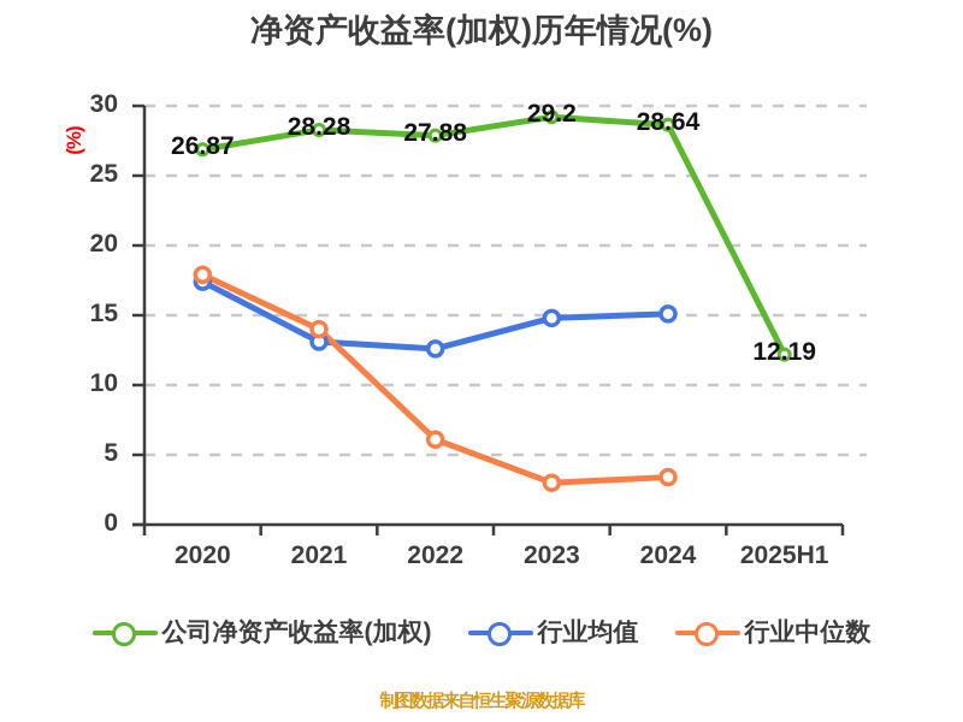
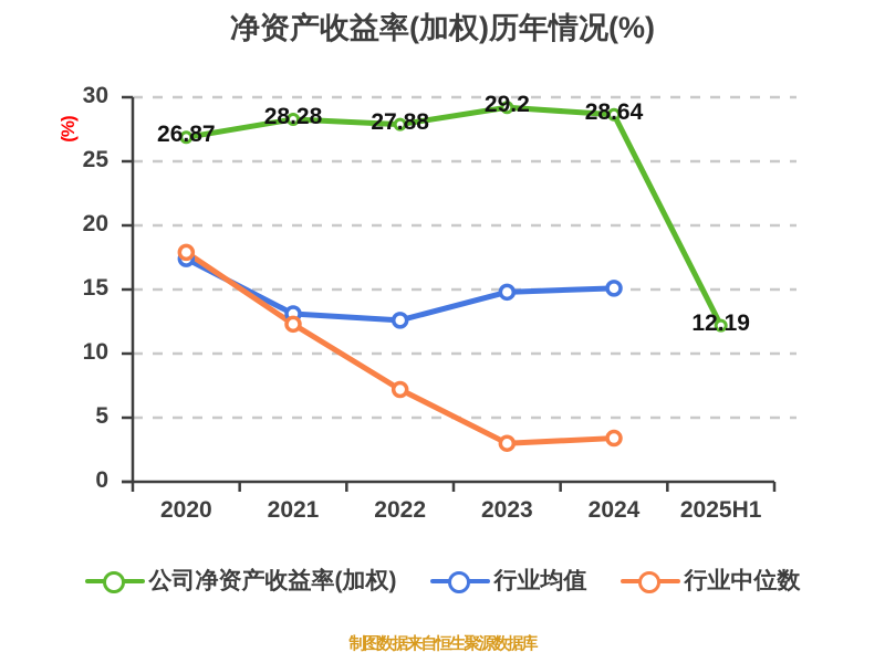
行业中位数/2021: 14.0 -> 12.3
行业中位数/2022: 6.1 -> 7.2
